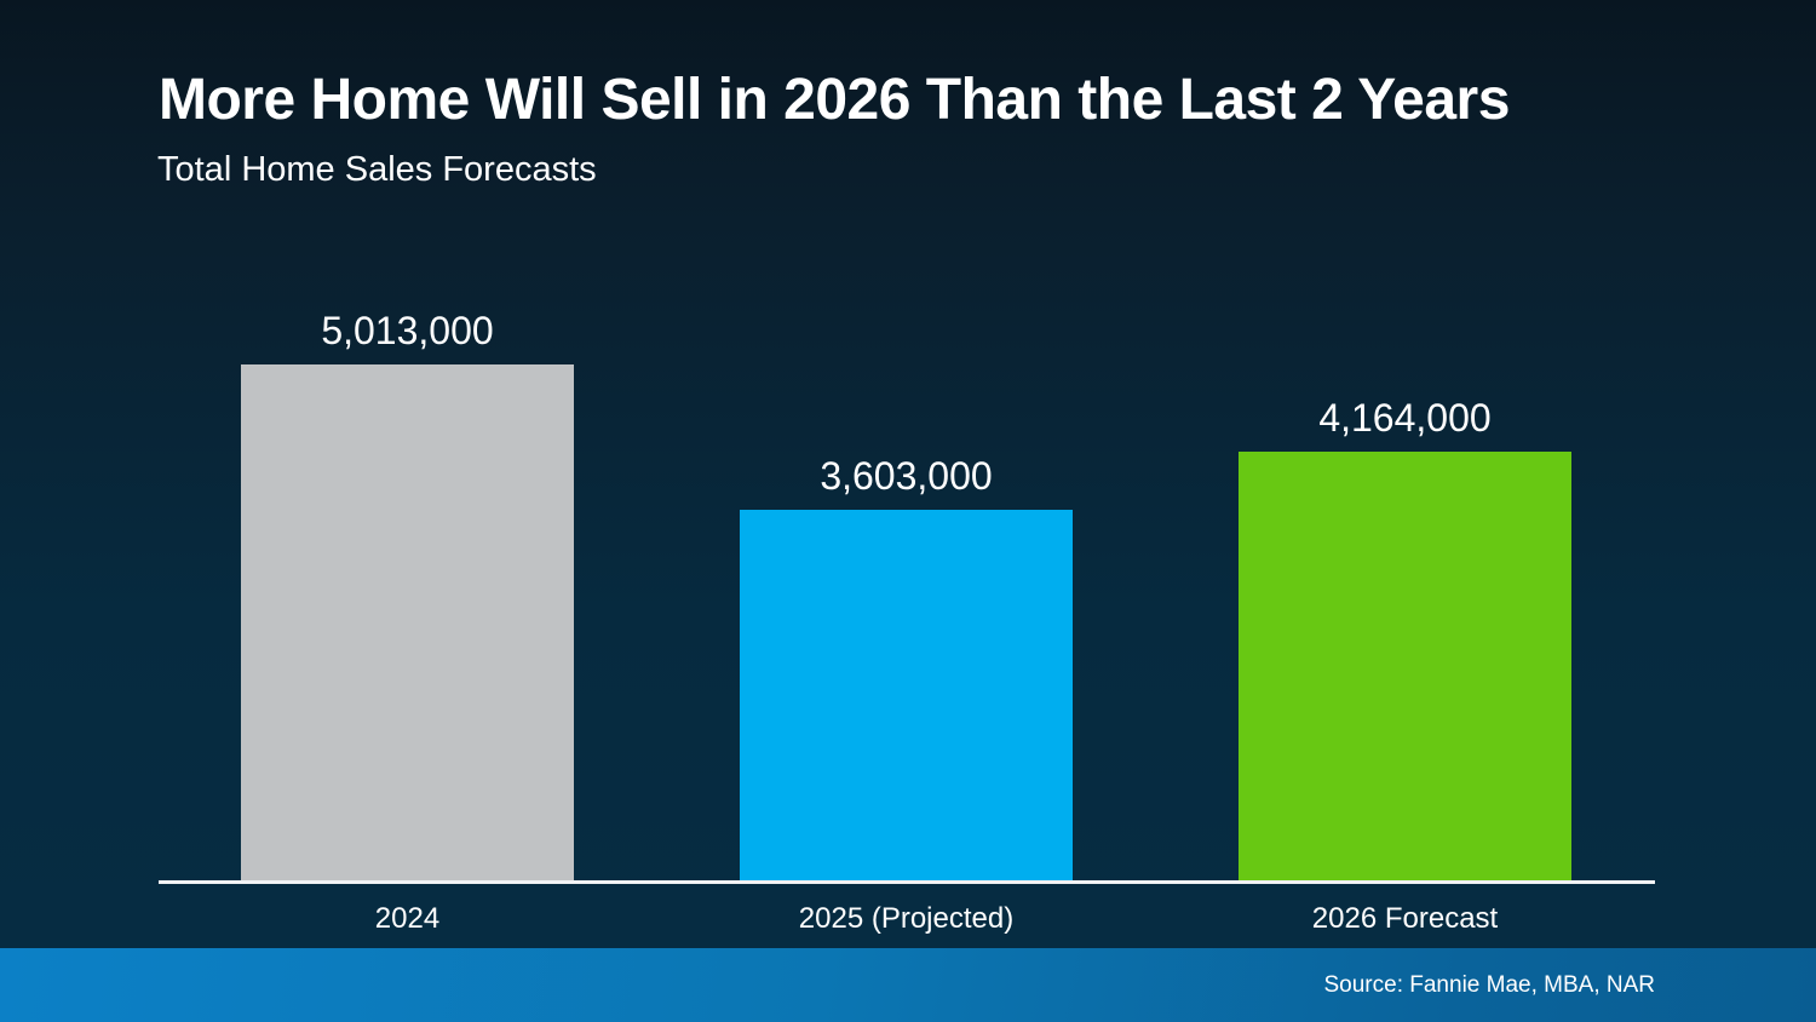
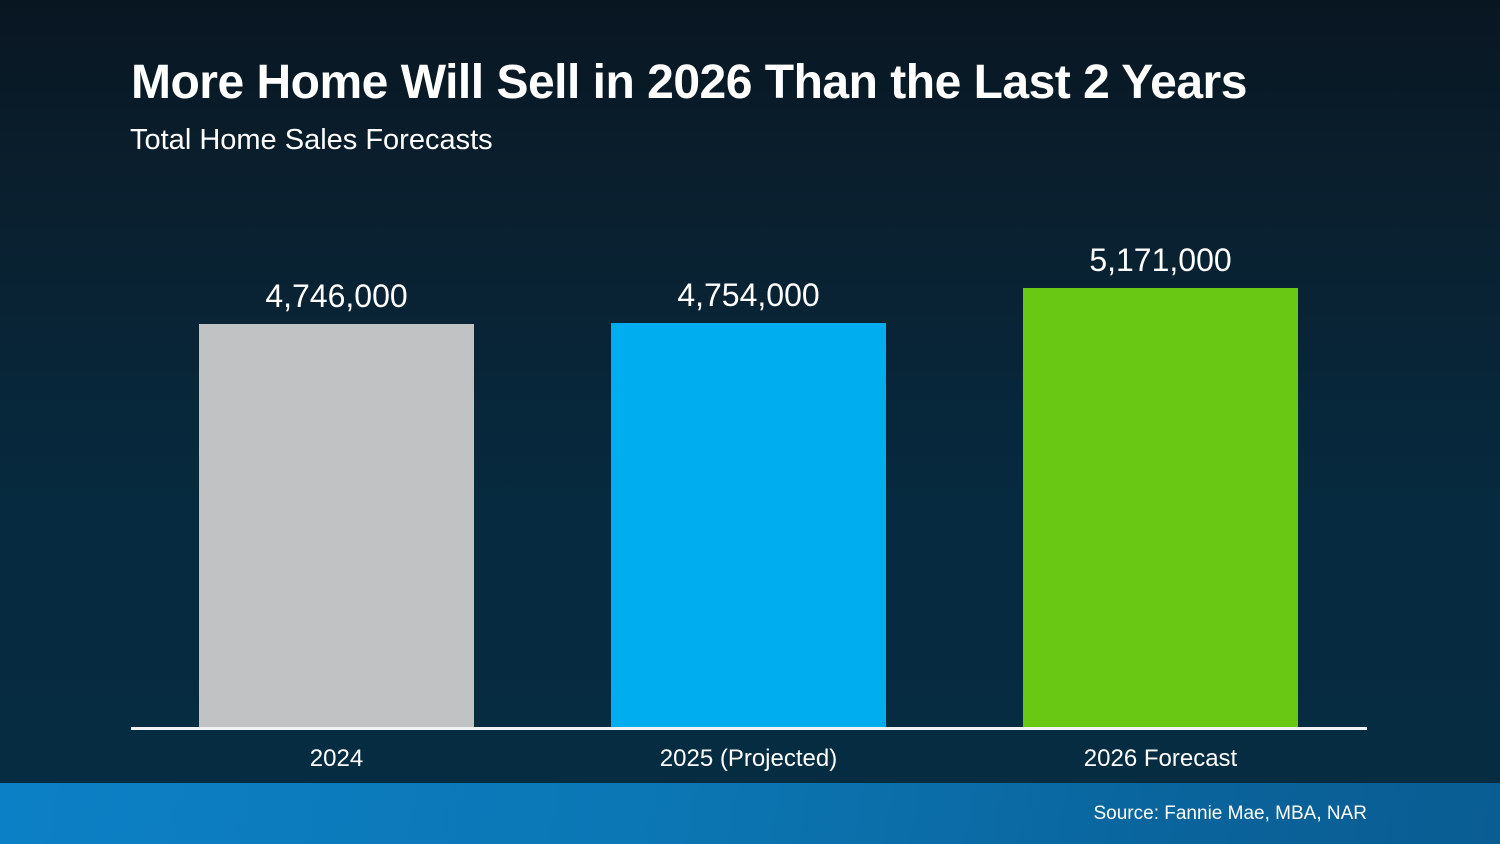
2024: 5,013,000 -> 4,746,000
2025 (Projected): 3,603,000 -> 4,754,000
2026 Forecast: 4,164,000 -> 5,171,000
